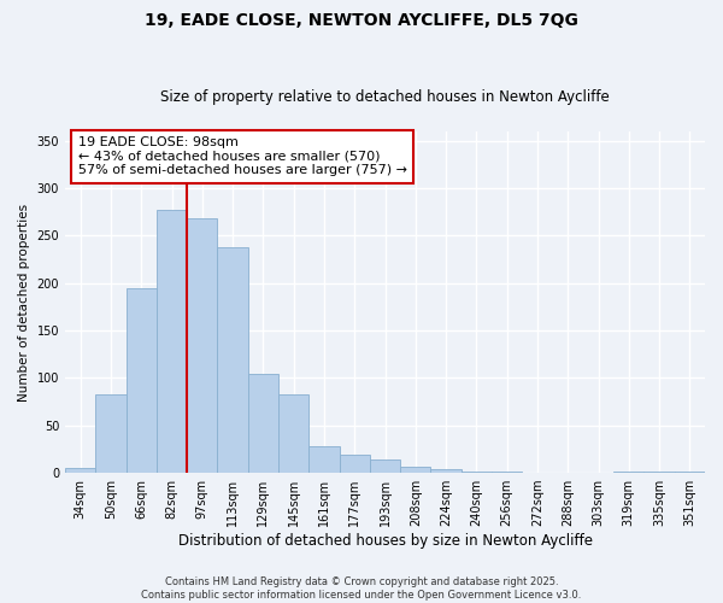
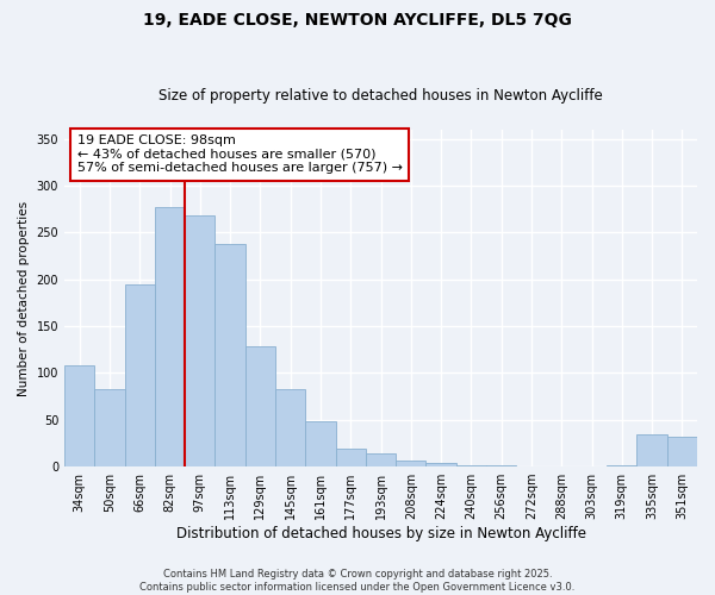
34sqm: 5 -> 108
129sqm: 104 -> 128
161sqm: 28 -> 48
335sqm: 1 -> 34
351sqm: 1 -> 32
